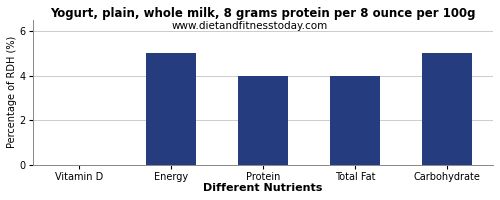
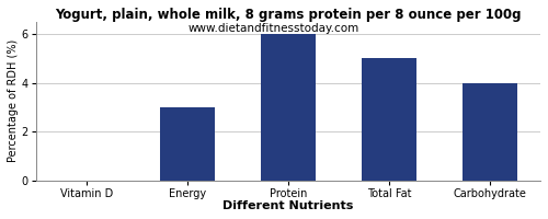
Energy: 5 -> 3
Protein: 4 -> 6
Total Fat: 4 -> 5
Carbohydrate: 5 -> 4
